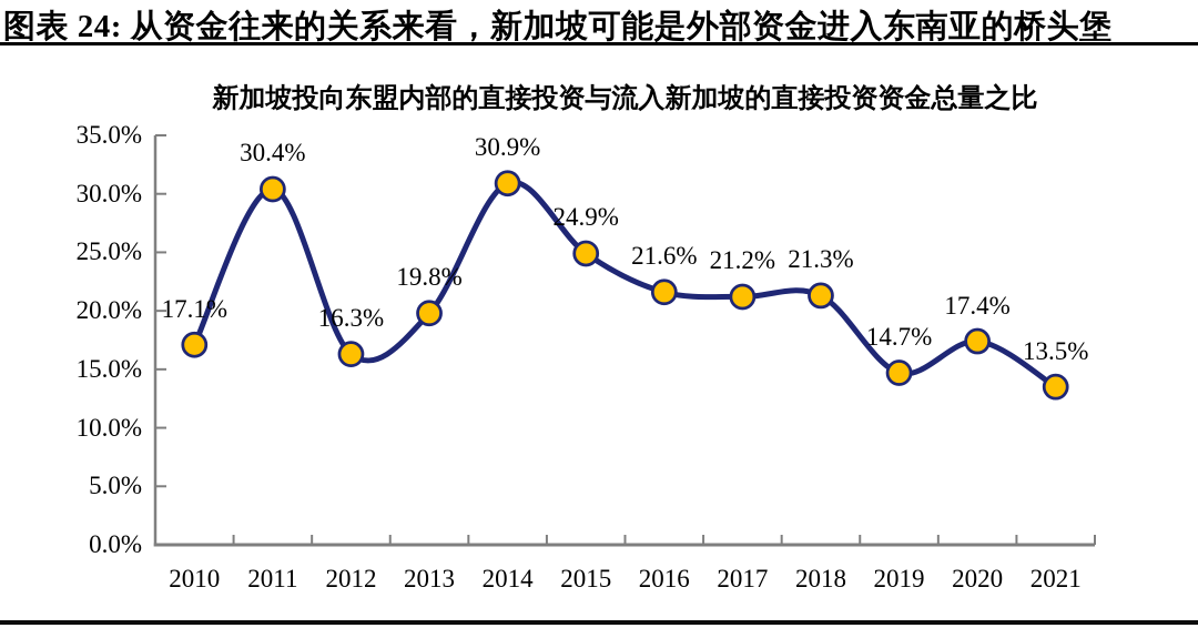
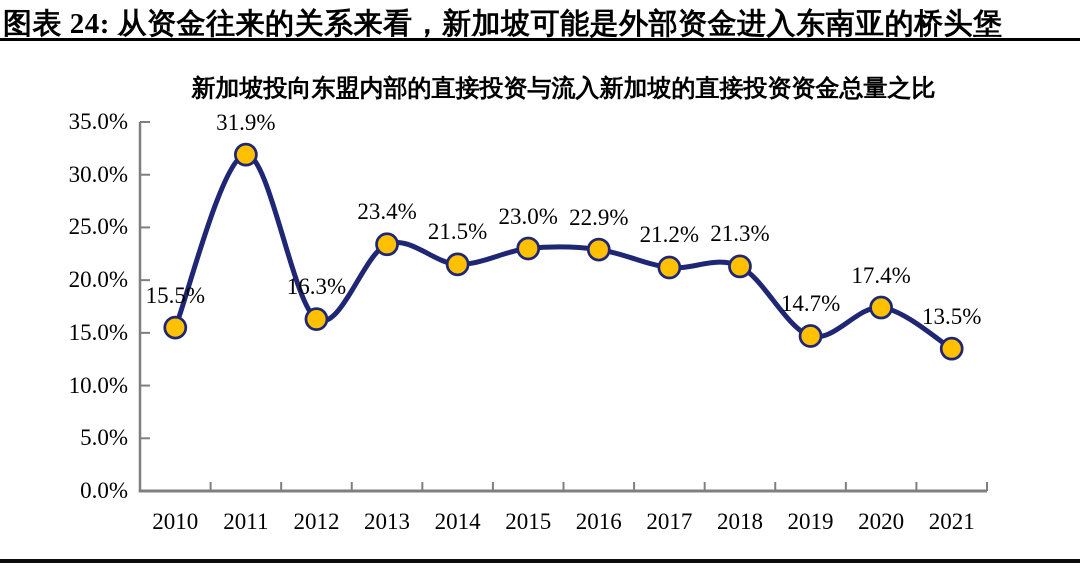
2010: 17.1% -> 15.5%
2011: 30.4% -> 31.9%
2013: 19.8% -> 23.4%
2014: 30.9% -> 21.5%
2015: 24.9% -> 23.0%
2016: 21.6% -> 22.9%
